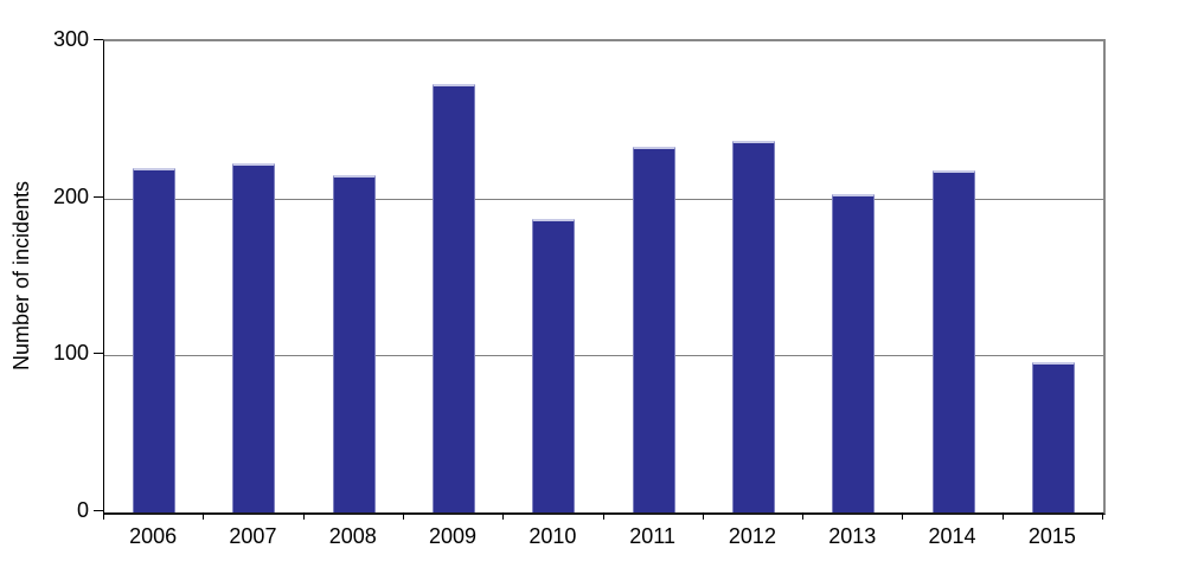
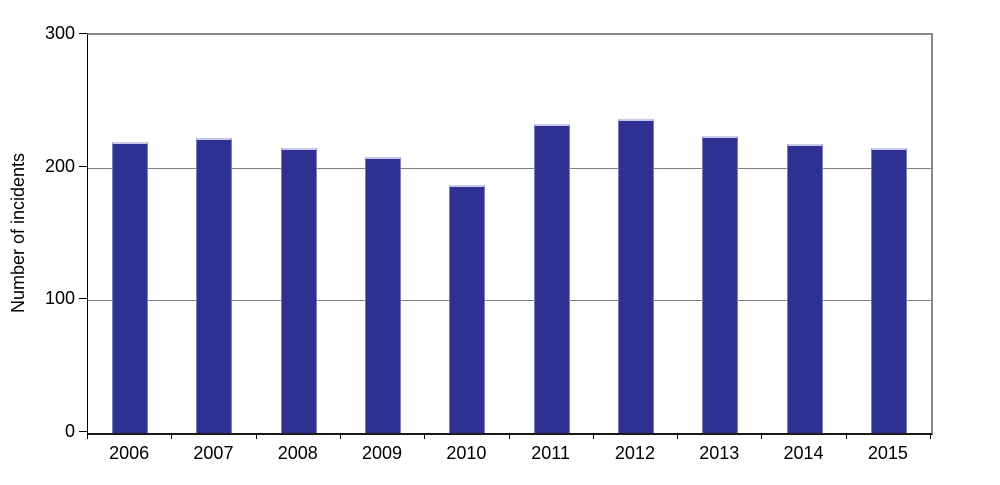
2009: 273 -> 208
2013: 203 -> 224
2015: 96 -> 215
